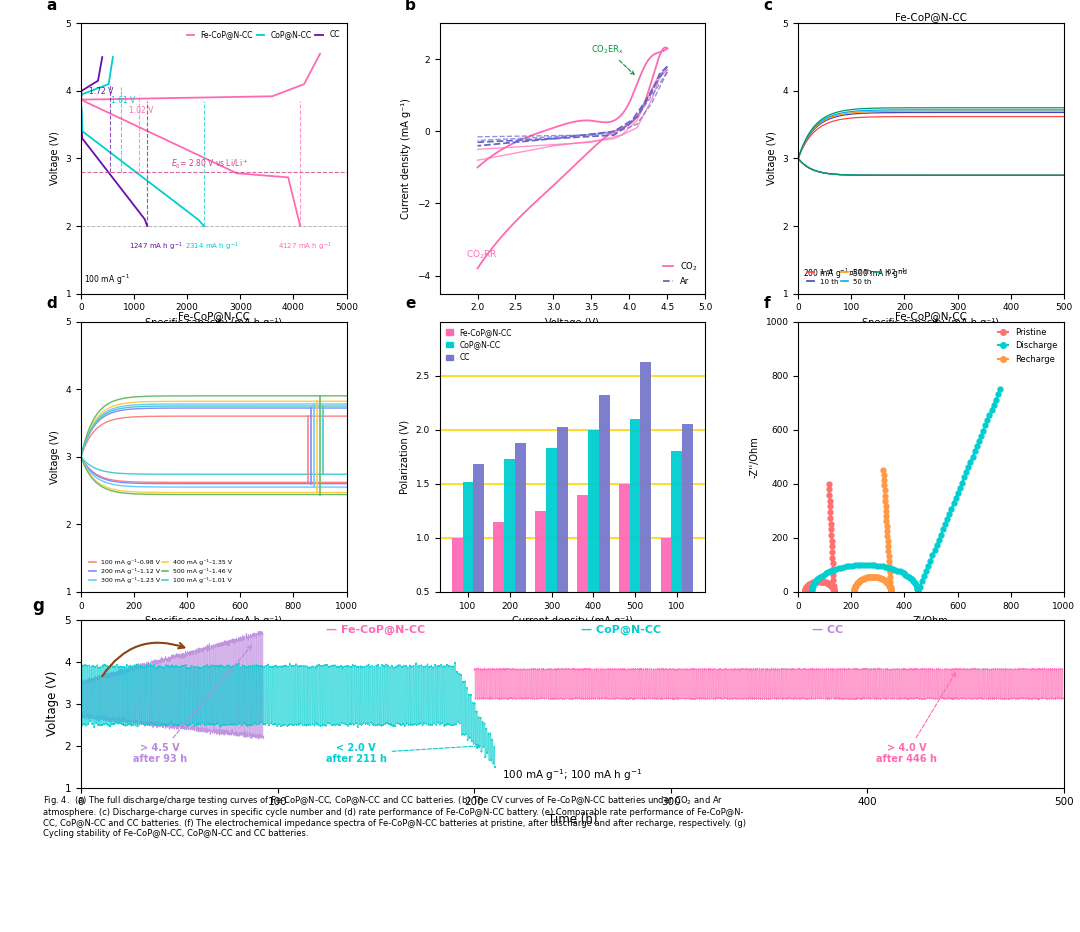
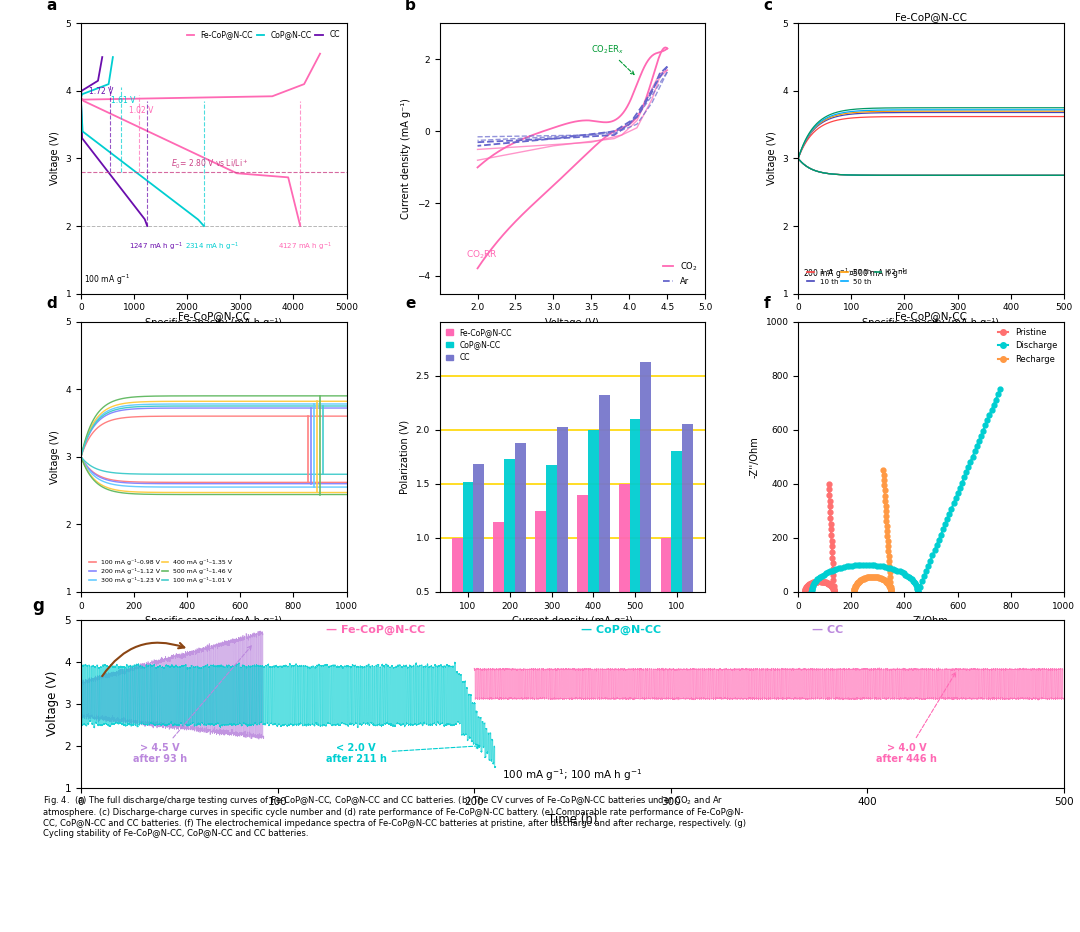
CoP@N-CC/300: 1.83 -> 1.67
